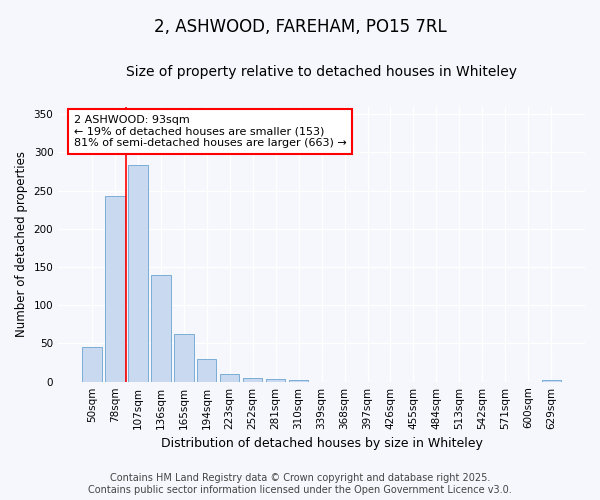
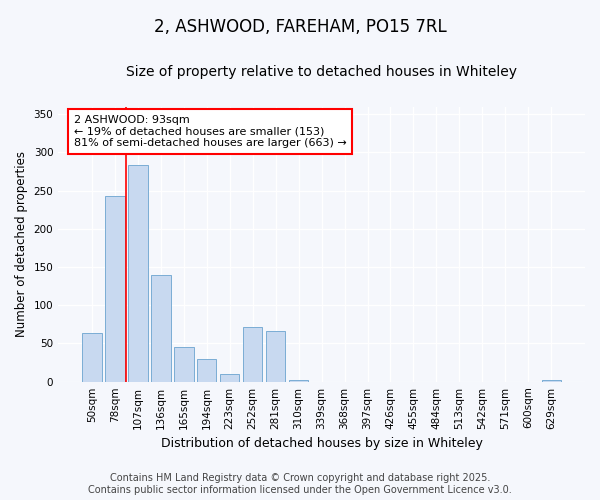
50sqm: 46 -> 64
165sqm: 62 -> 46
252sqm: 5 -> 72
281sqm: 3 -> 66
